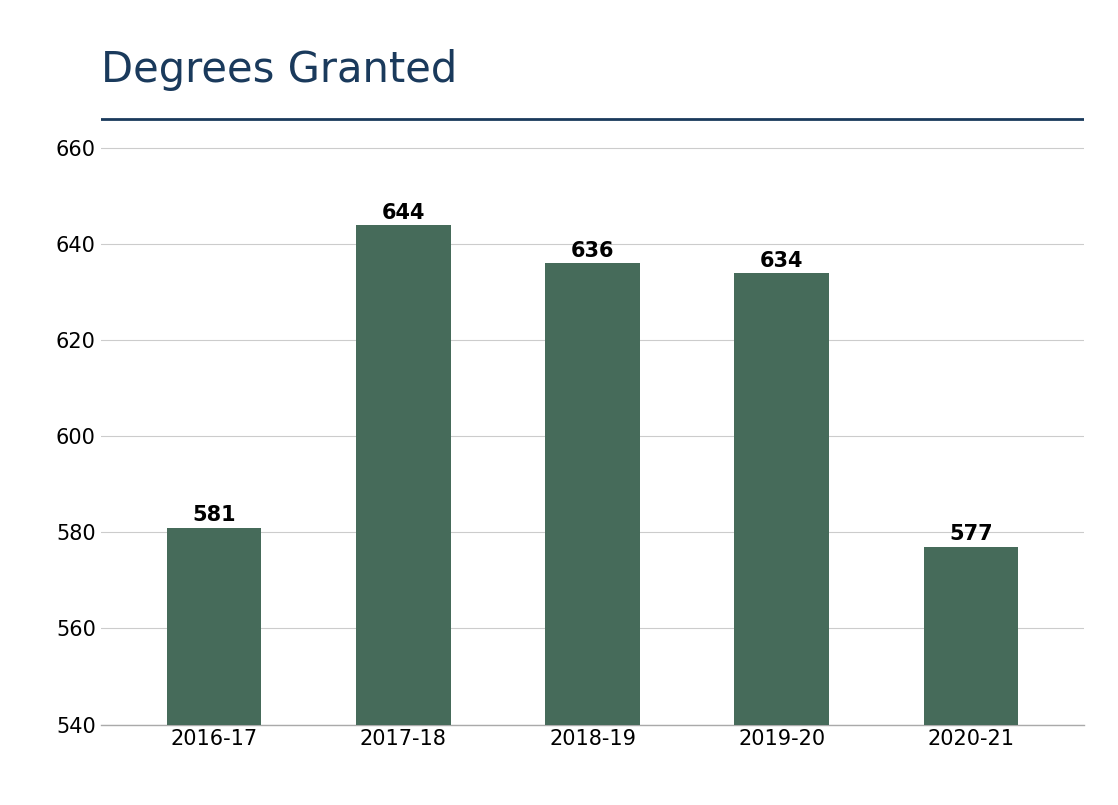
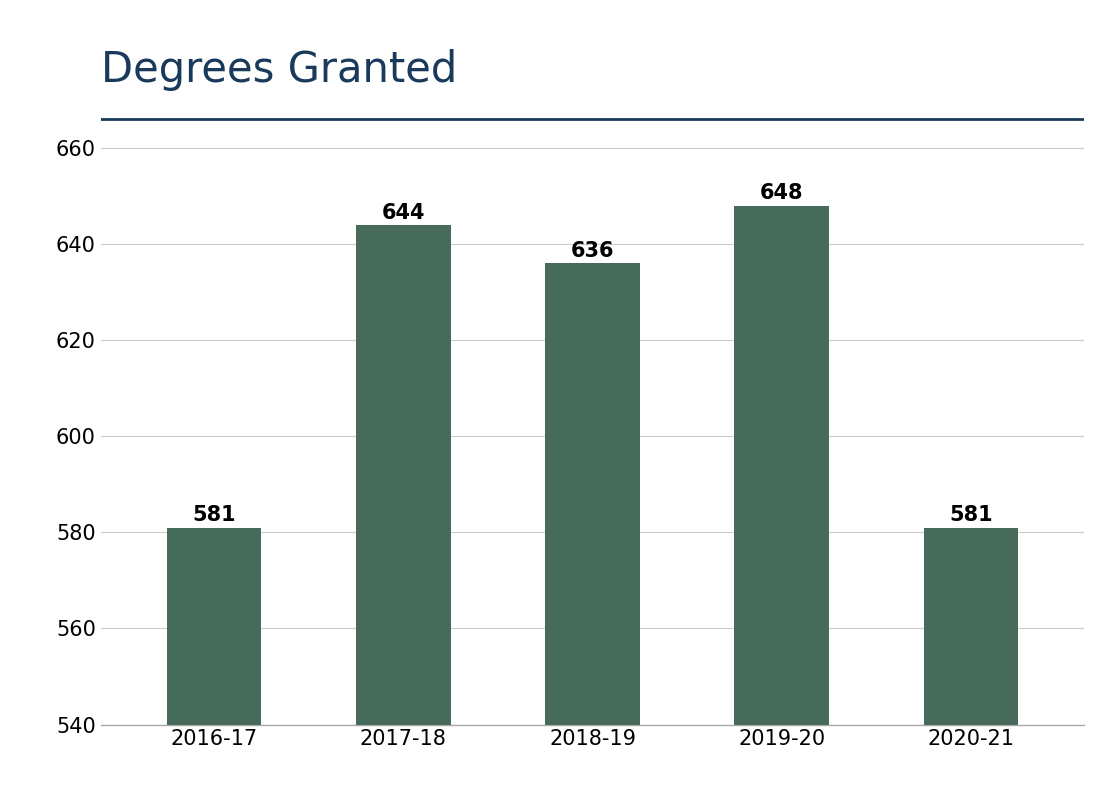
2019-20: 634 -> 648
2020-21: 577 -> 581
